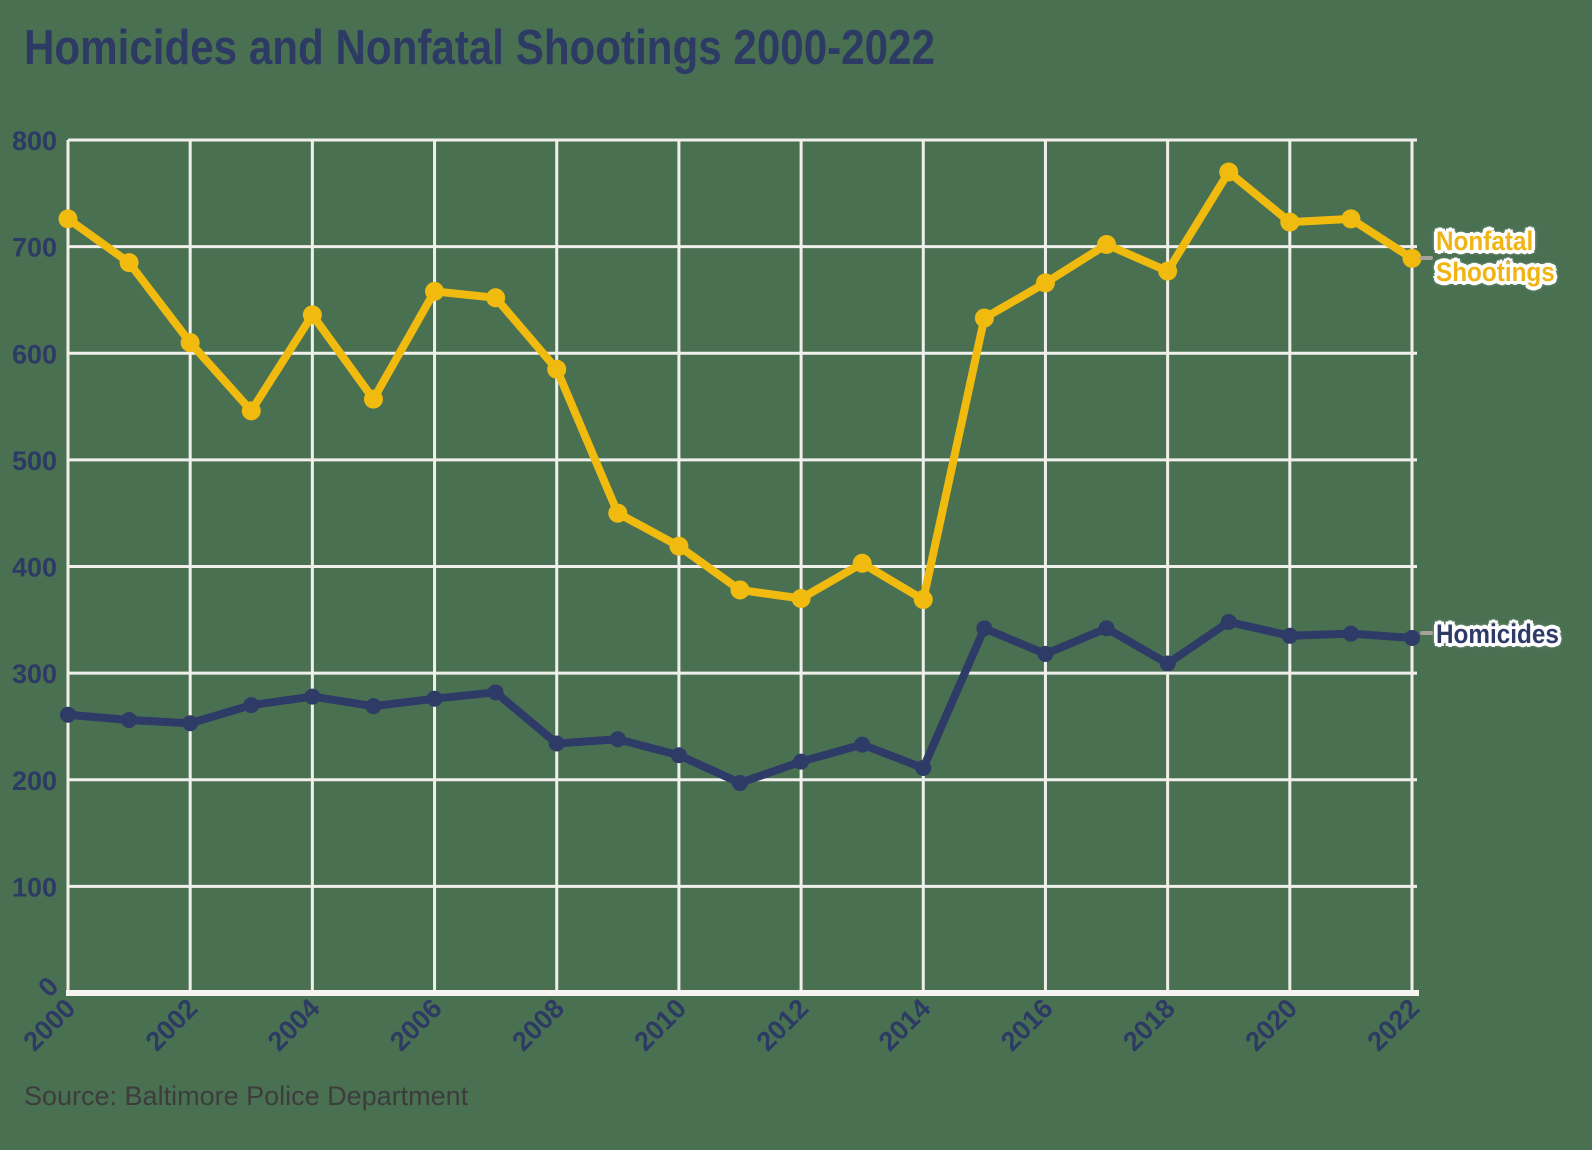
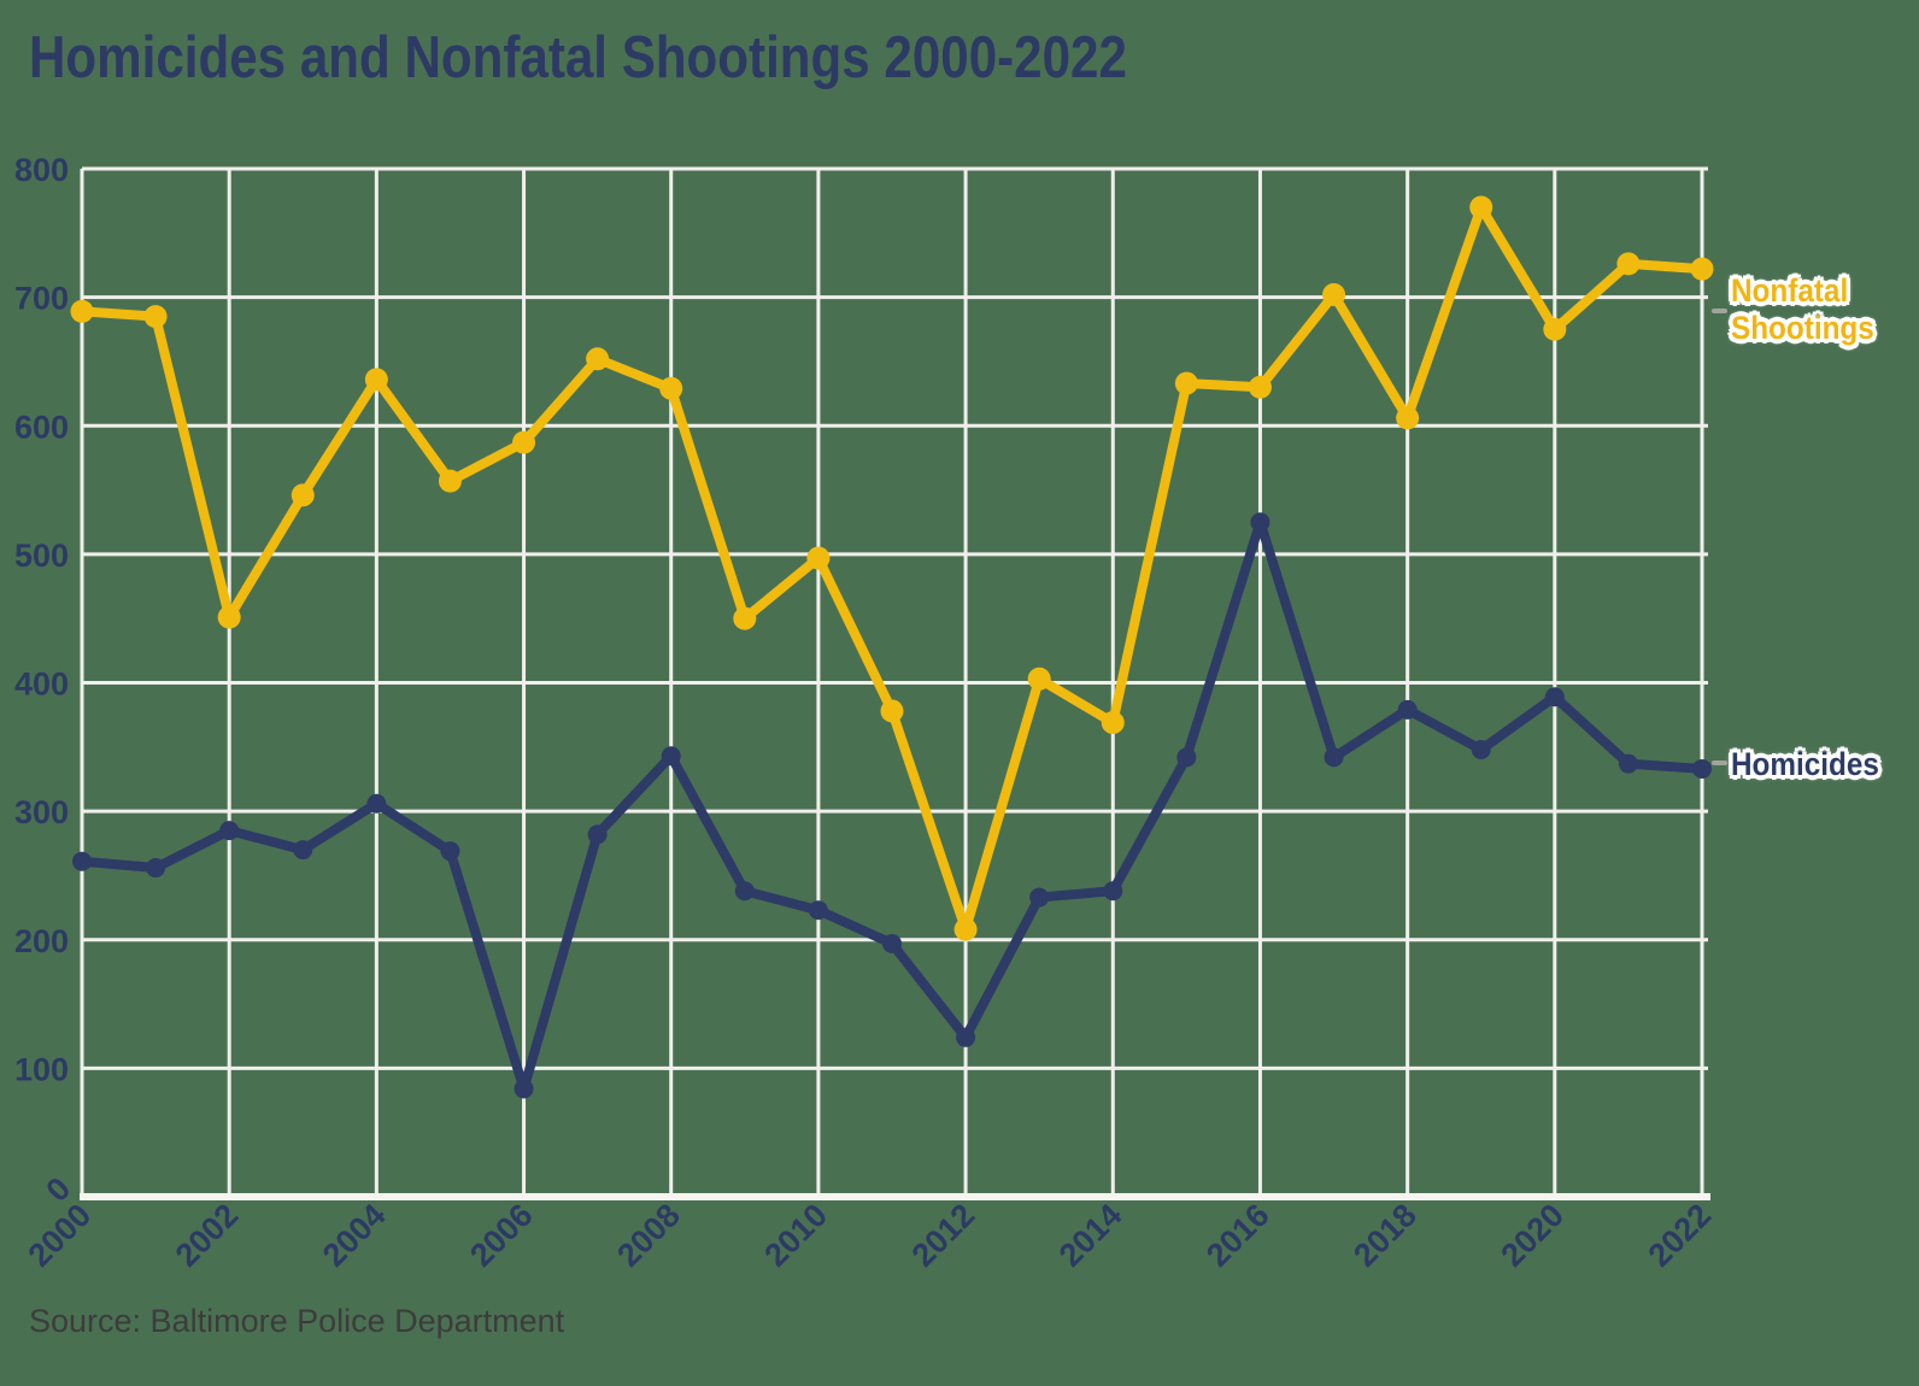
Nonfatal Shootings/2000: 726 -> 689
Nonfatal Shootings/2002: 610 -> 451
Homicides/2002: 253 -> 285
Homicides/2004: 278 -> 306
Nonfatal Shootings/2006: 658 -> 587
Homicides/2006: 276 -> 84
Nonfatal Shootings/2008: 585 -> 629
Homicides/2008: 234 -> 343
Nonfatal Shootings/2010: 419 -> 497
Nonfatal Shootings/2012: 370 -> 208
Homicides/2012: 217 -> 124
Homicides/2014: 211 -> 238
Nonfatal Shootings/2016: 666 -> 630
Homicides/2016: 318 -> 525
Nonfatal Shootings/2018: 677 -> 606
Homicides/2018: 309 -> 379
Nonfatal Shootings/2020: 723 -> 675
Homicides/2020: 335 -> 389
Nonfatal Shootings/2022: 689 -> 722
